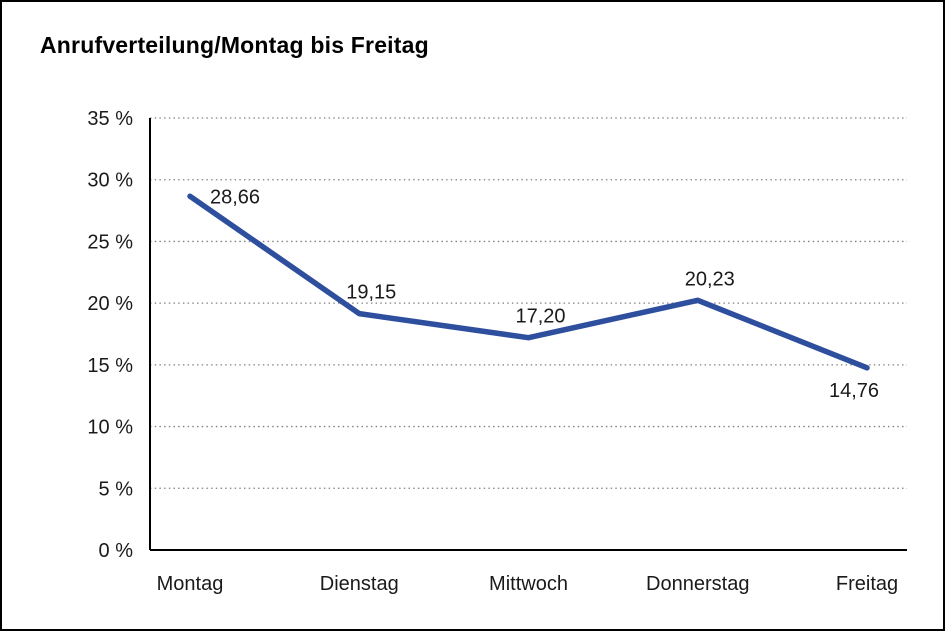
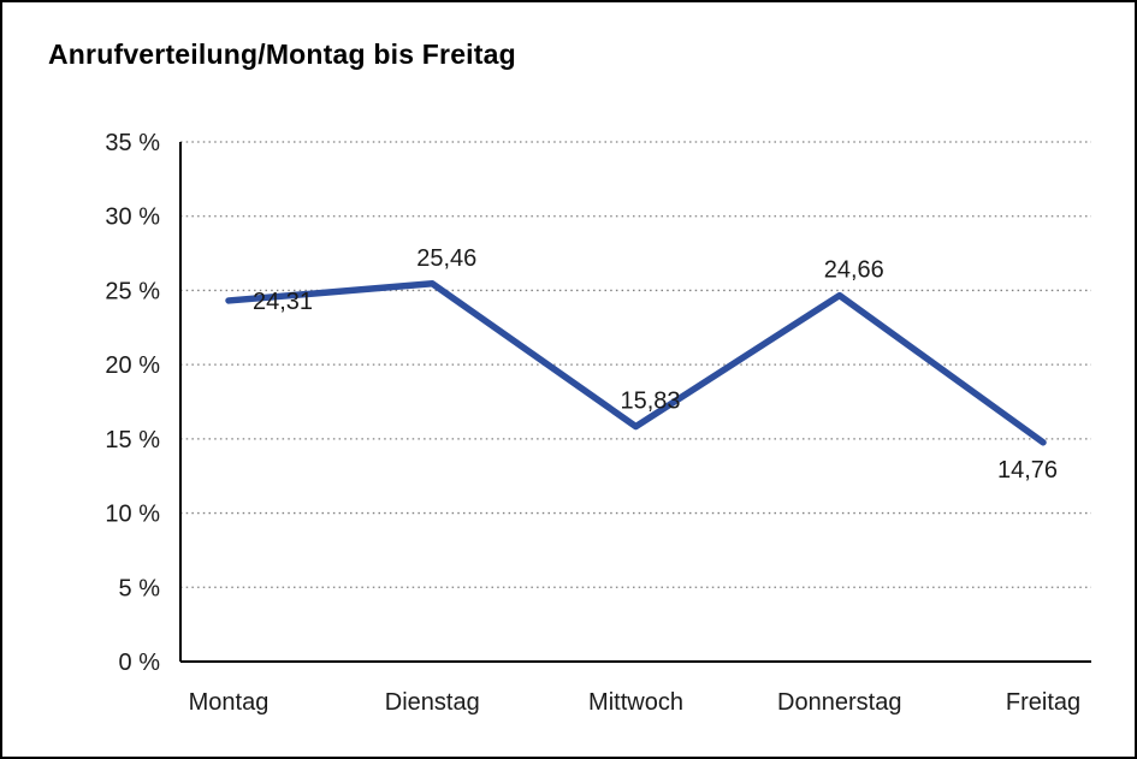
Montag: 28,66 -> 24,31
Dienstag: 19,15 -> 25,46
Mittwoch: 17,20 -> 15,83
Donnerstag: 20,23 -> 24,66
